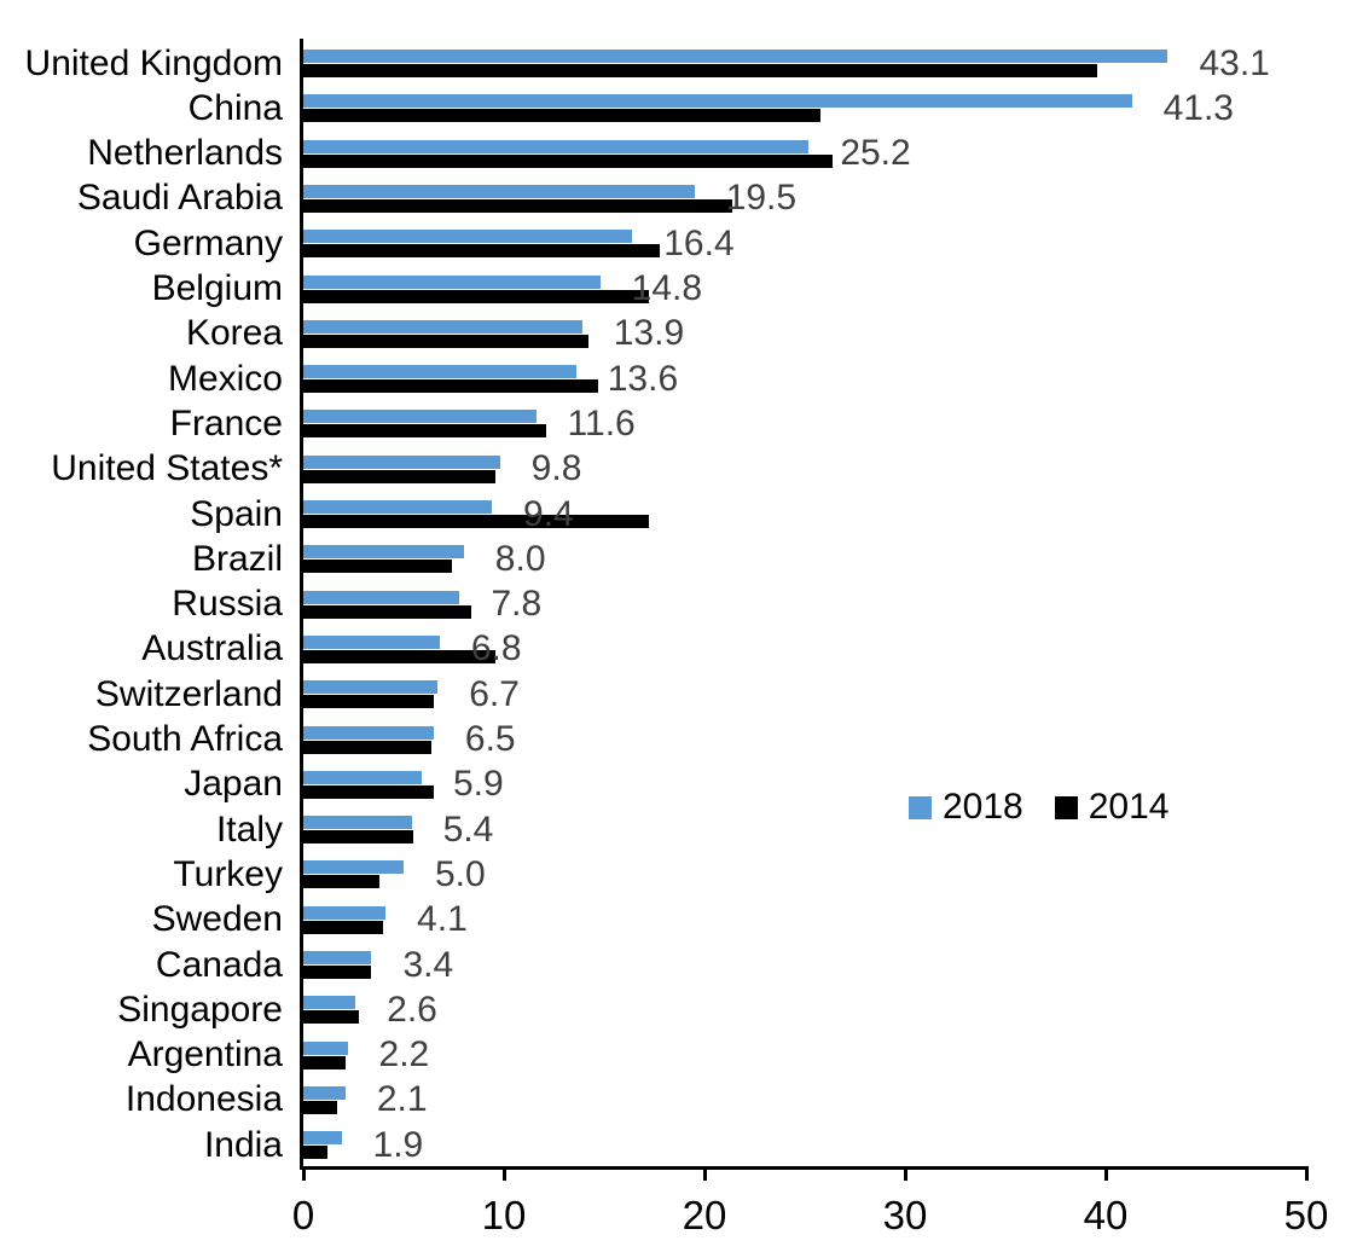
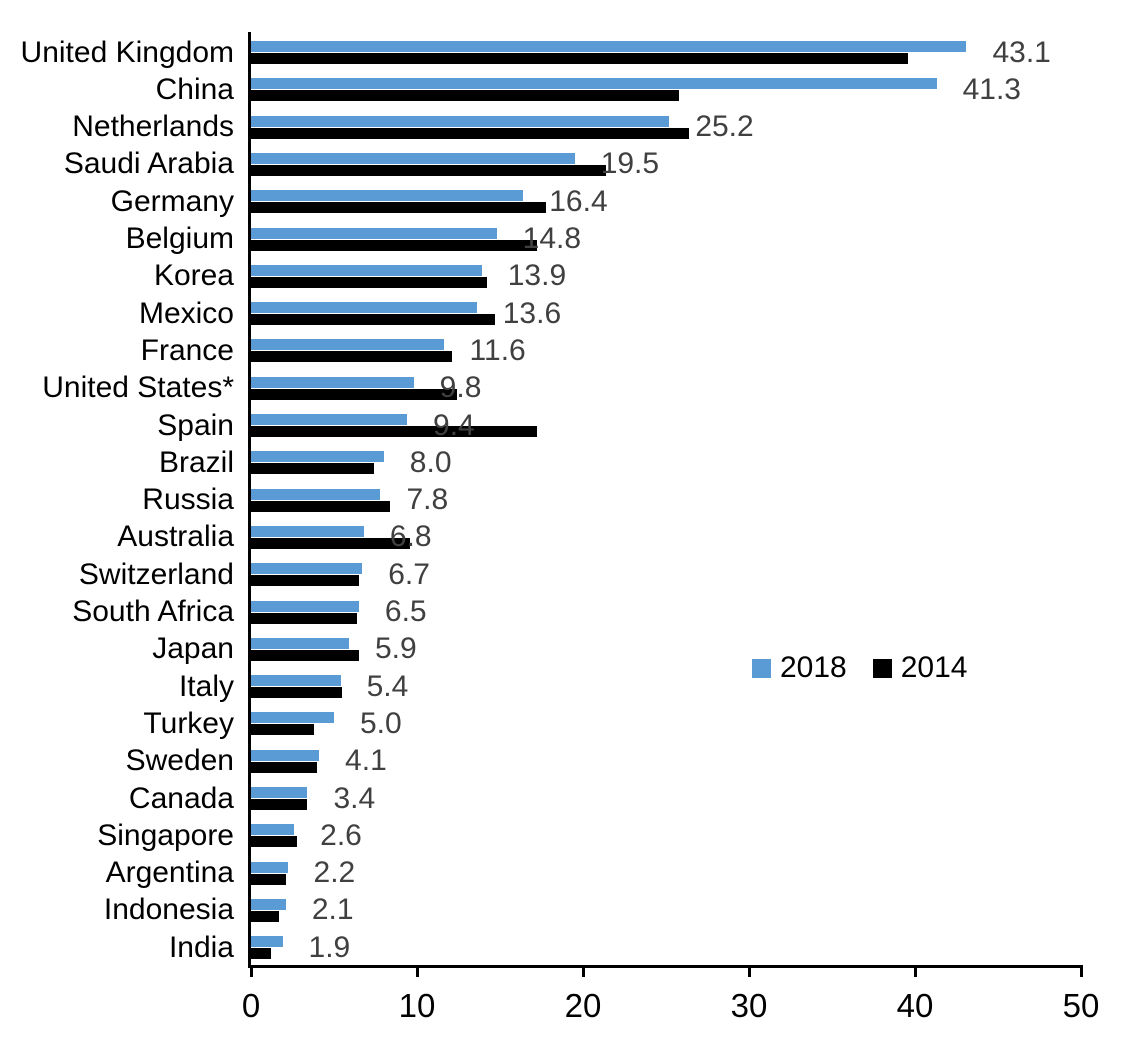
2014/United States*: 9.6 -> 12.4
